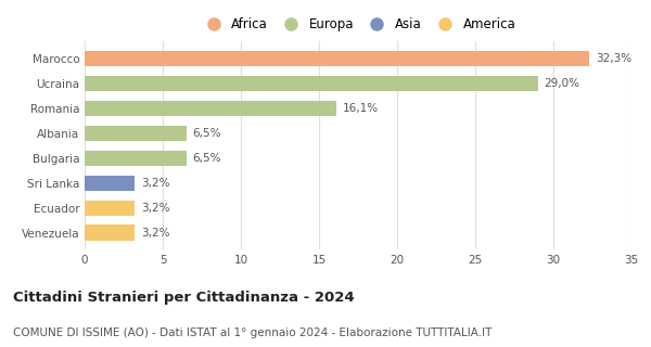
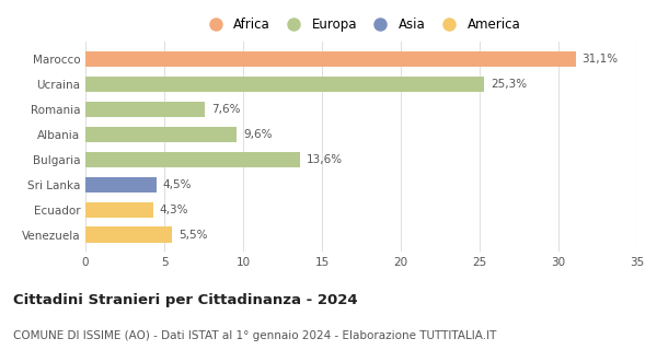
Marocco: 32,3% -> 31,1%
Ucraina: 29,0% -> 25,3%
Romania: 16,1% -> 7,6%
Albania: 6,5% -> 9,6%
Bulgaria: 6,5% -> 13,6%
Sri Lanka: 3,2% -> 4,5%
Ecuador: 3,2% -> 4,3%
Venezuela: 3,2% -> 5,5%
